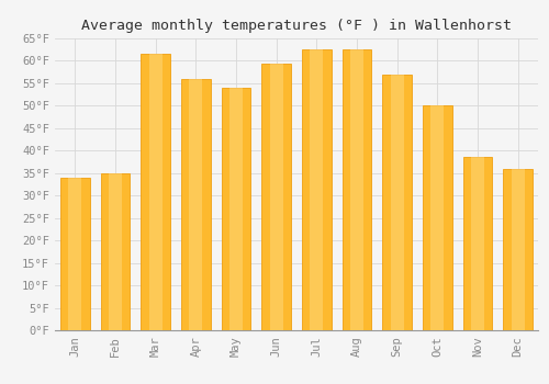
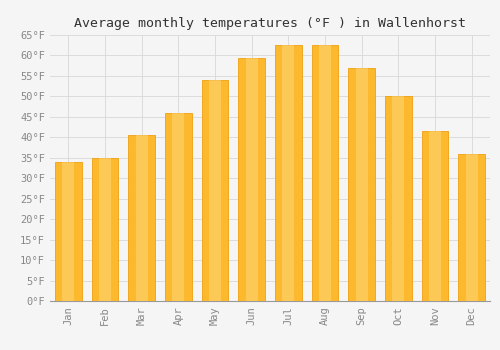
Mar: 61.5°F -> 40.5°F
Apr: 56.0°F -> 46.0°F
Nov: 38.5°F -> 41.5°F
